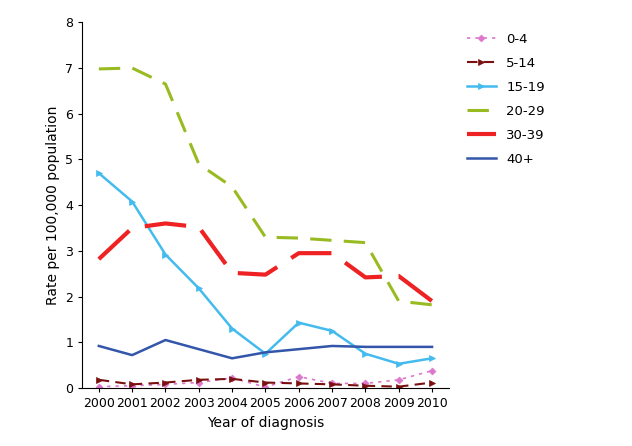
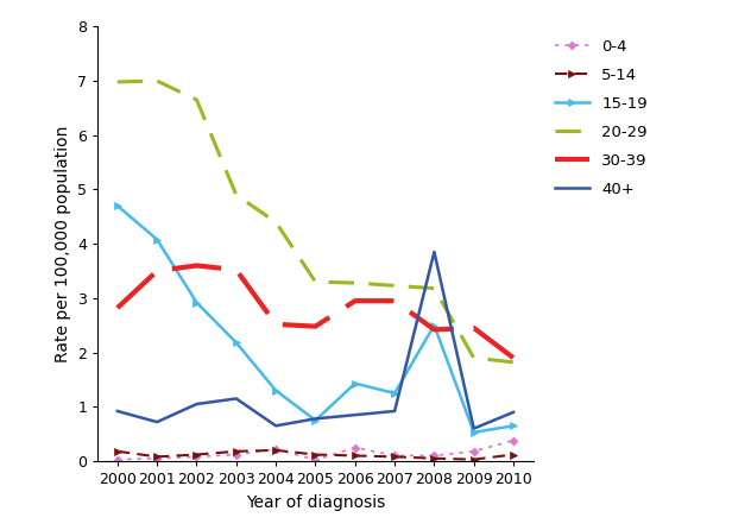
40+/2003: 0.85 -> 1.15
15-19/2008: 0.75 -> 2.50
40+/2008: 0.90 -> 3.85
40+/2009: 0.90 -> 0.60
